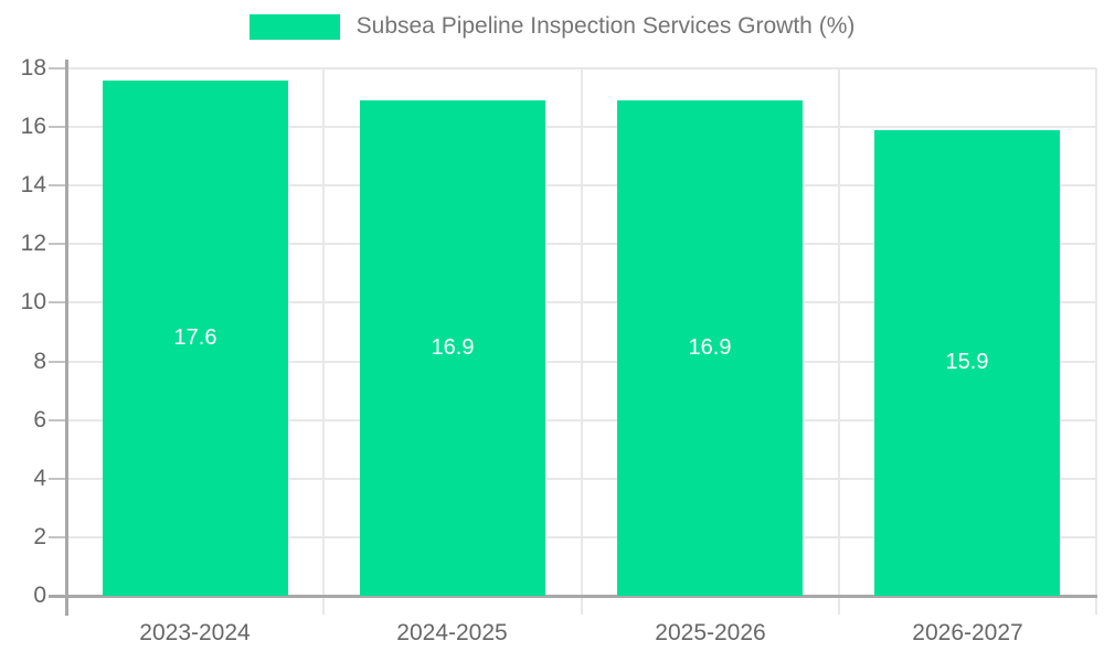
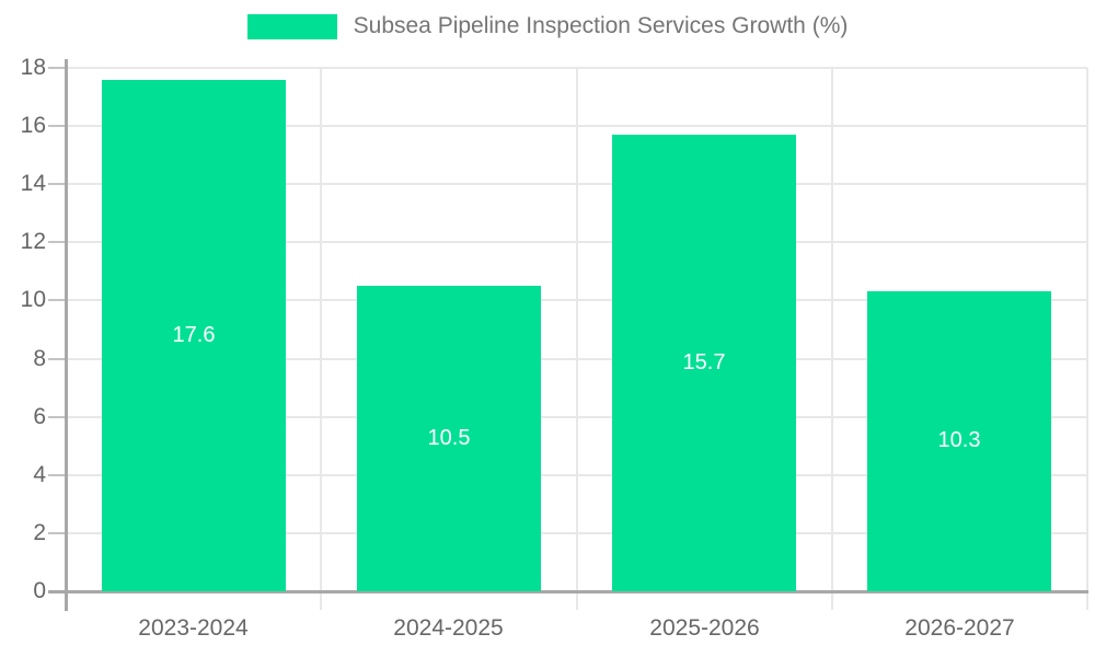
2024-2025: 16.9 -> 10.5
2025-2026: 16.9 -> 15.7
2026-2027: 15.9 -> 10.3
